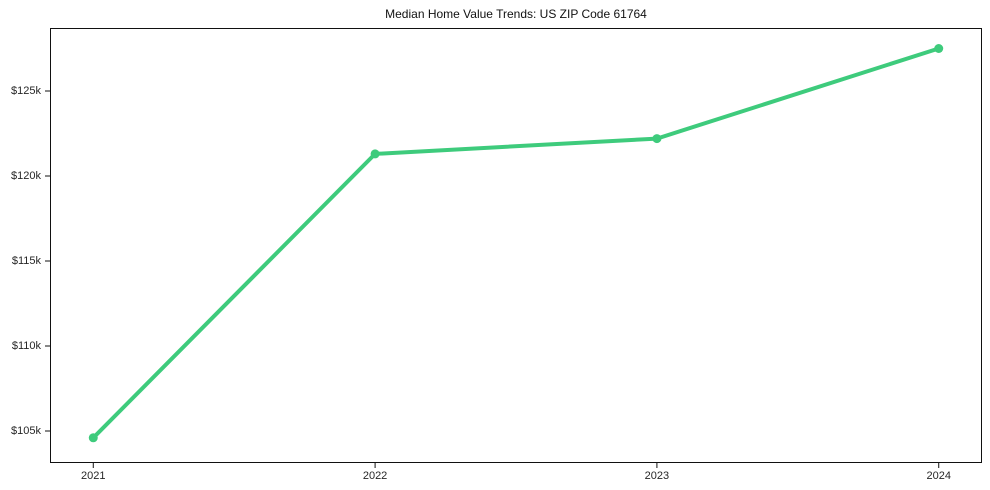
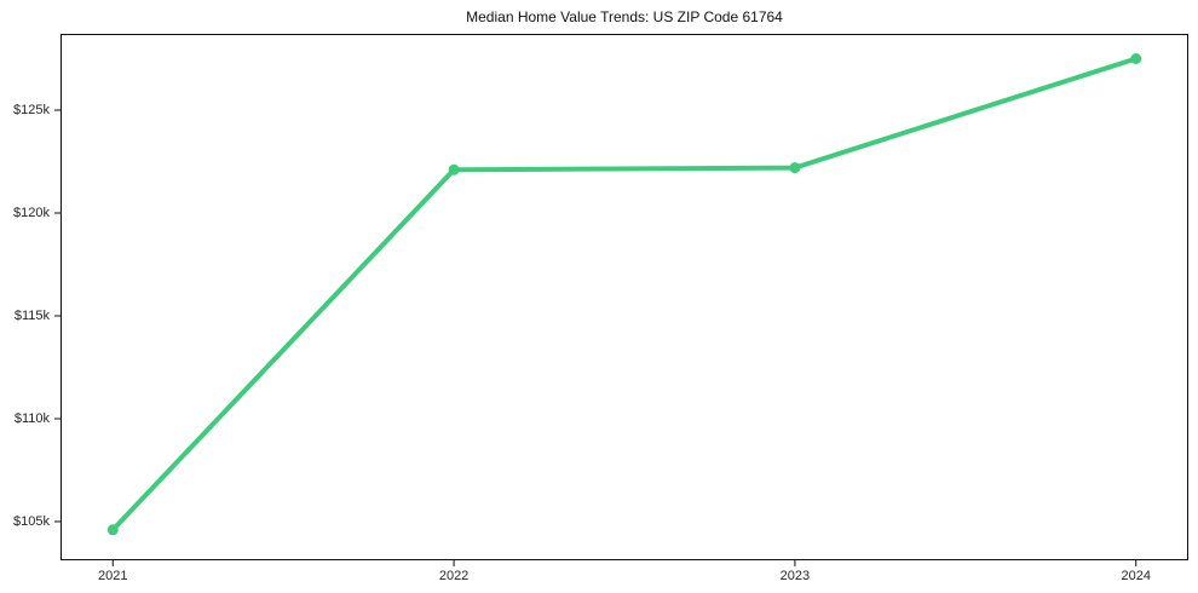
2022: $121.3k -> $122.1k
